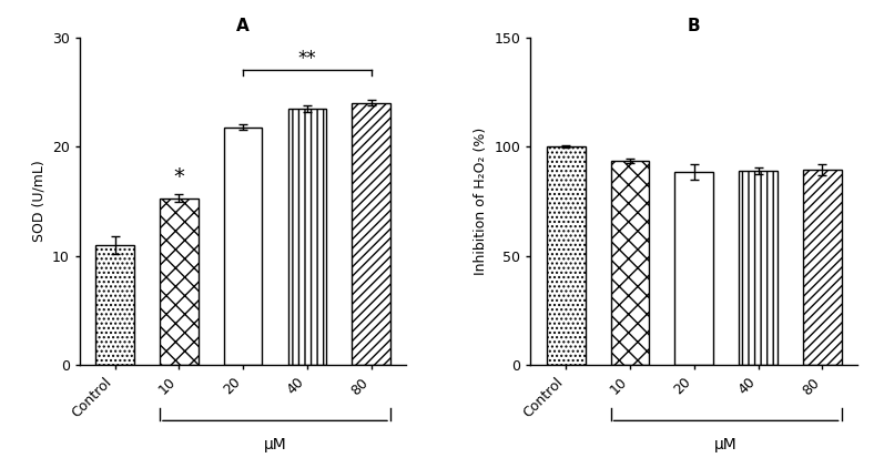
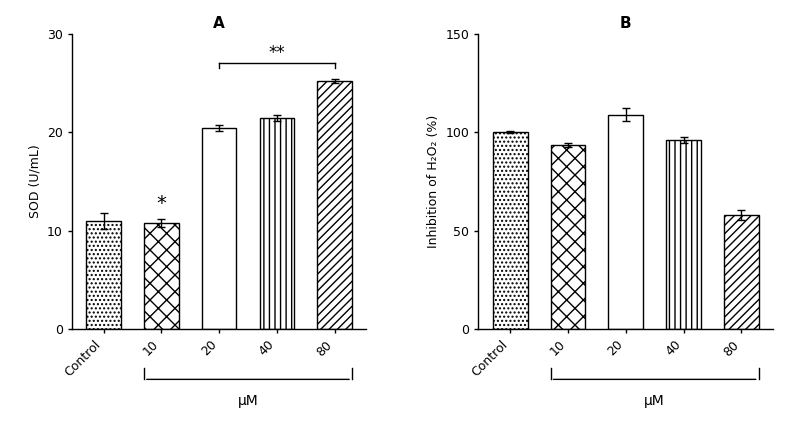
A/10: 15.3 -> 10.8
A/20: 21.8 -> 20.4
A/40: 23.5 -> 21.4
A/80: 24.0 -> 25.2
B/20: 88 -> 109
B/40: 89 -> 96
B/80: 90 -> 58
